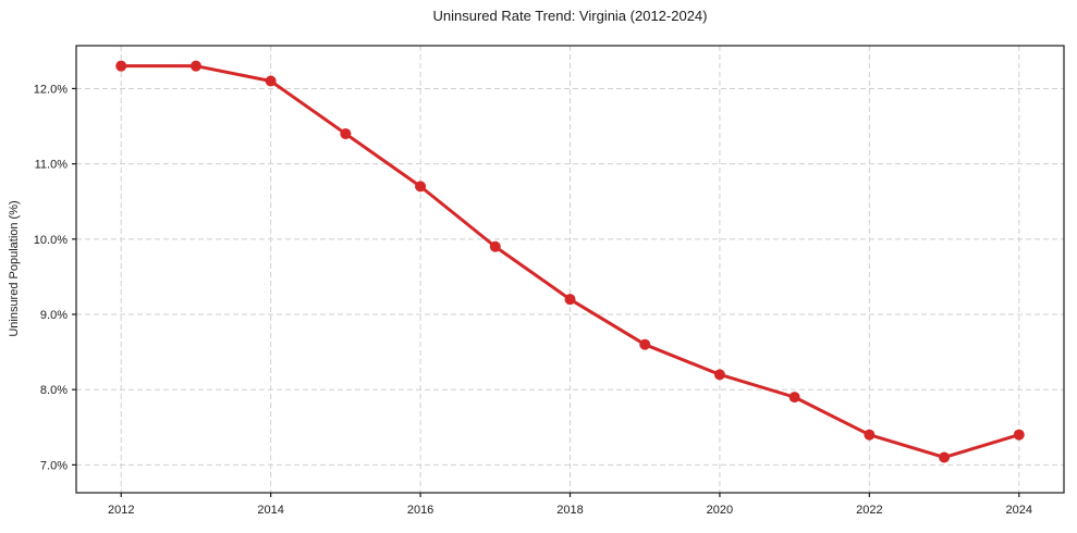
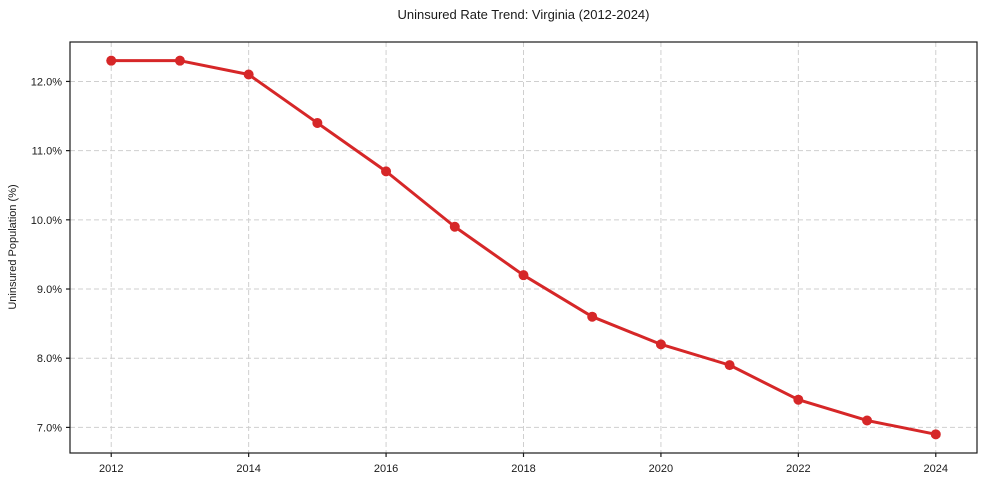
2024: 7.4% -> 6.9%
